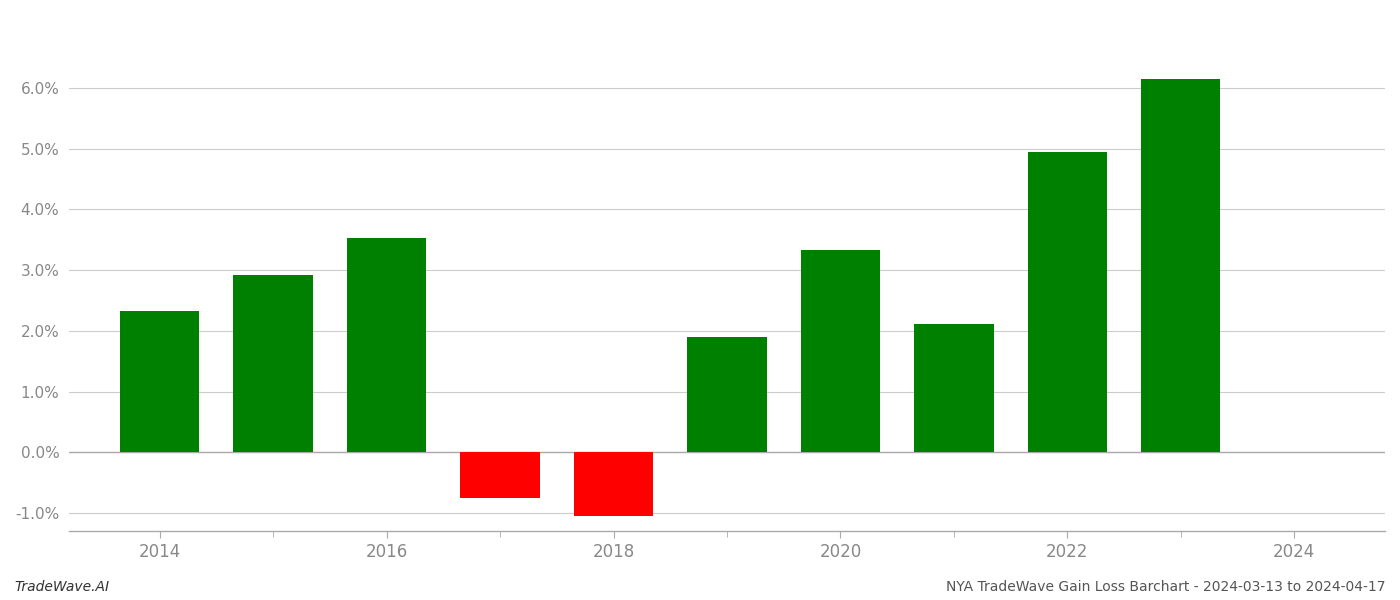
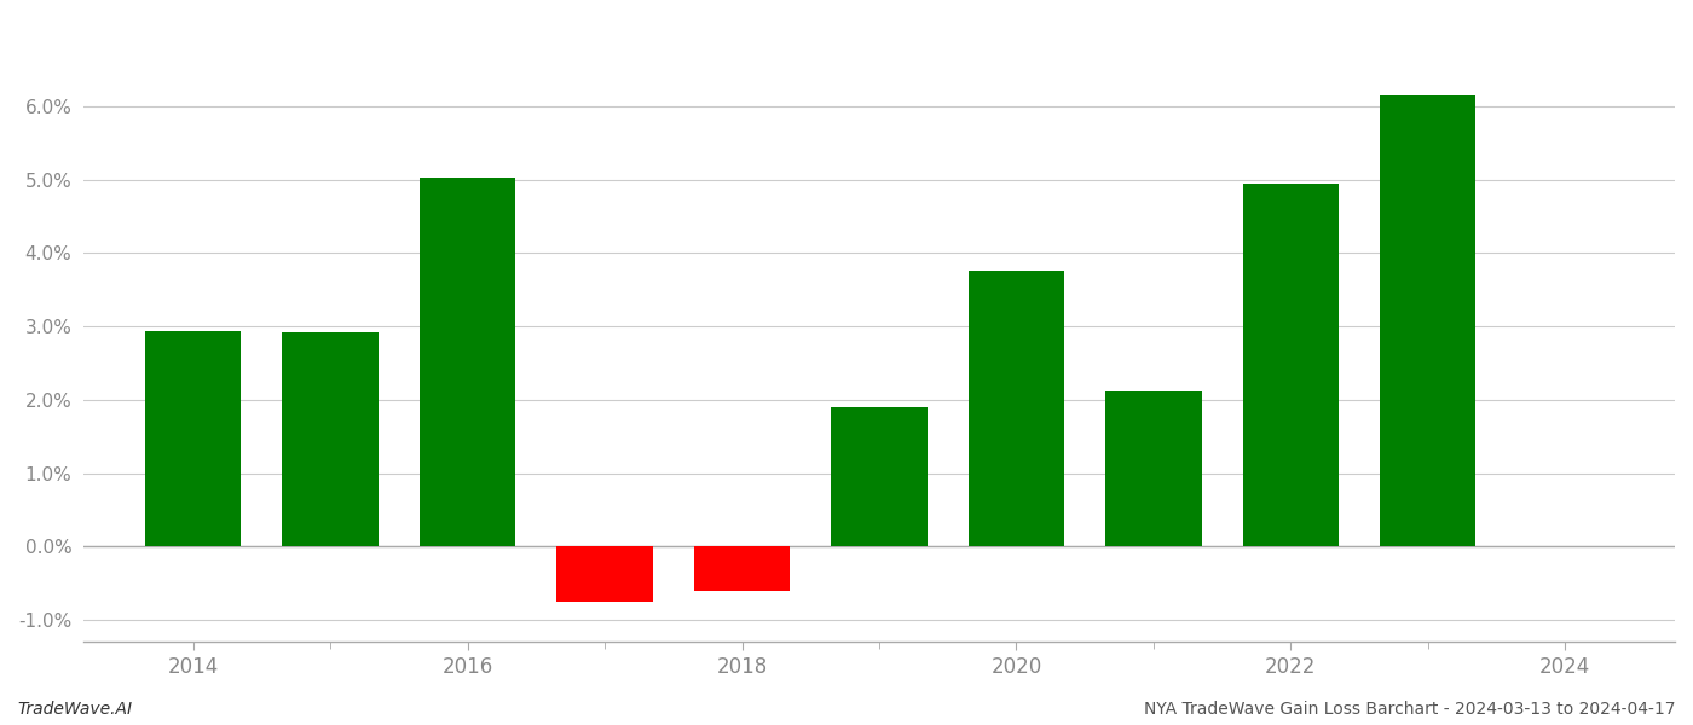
2014: 2.32% -> 2.94%
2016: 3.52% -> 5.02%
2018: -1.05% -> -0.60%
2020: 3.33% -> 3.76%
